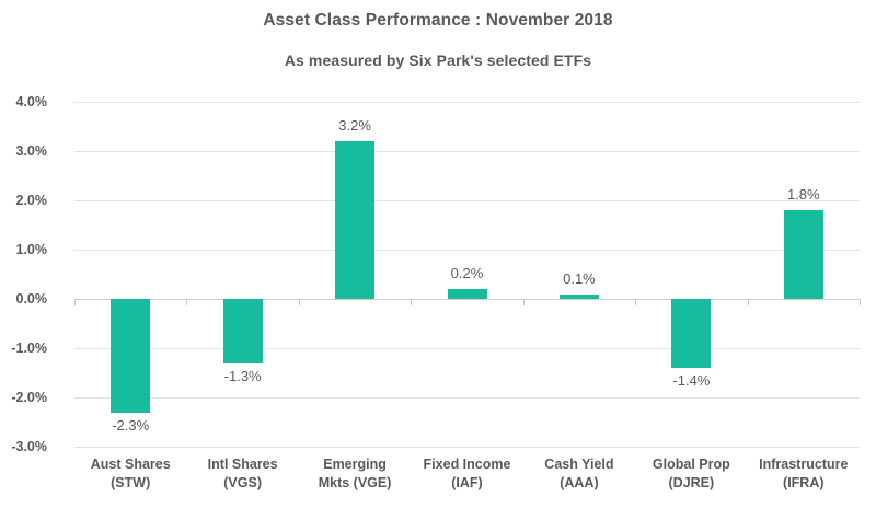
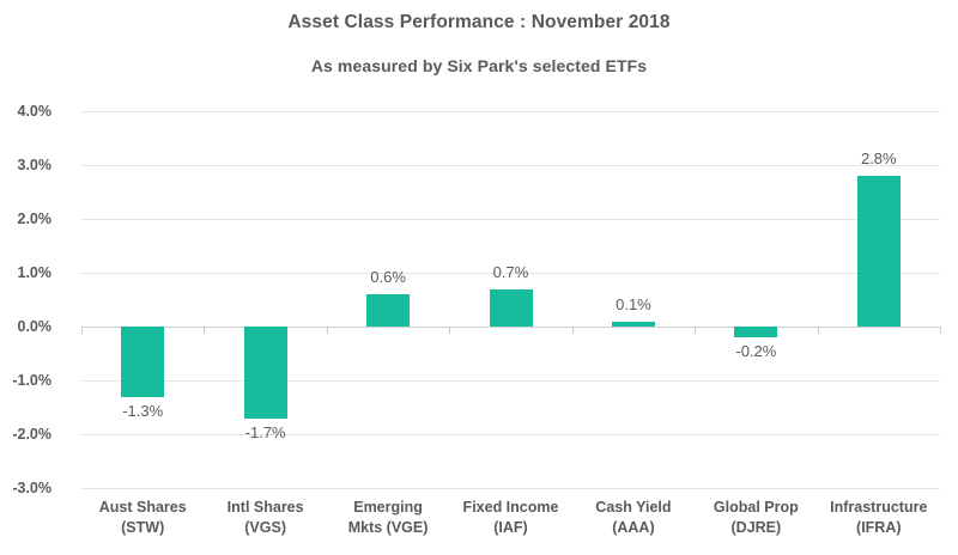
Aust Shares (STW): -2.3% -> -1.3%
Intl Shares (VGS): -1.3% -> -1.7%
Emerging Mkts (VGE): 3.2% -> 0.6%
Fixed Income (IAF): 0.2% -> 0.7%
Global Prop (DJRE): -1.4% -> -0.2%
Infrastructure (IFRA): 1.8% -> 2.8%
